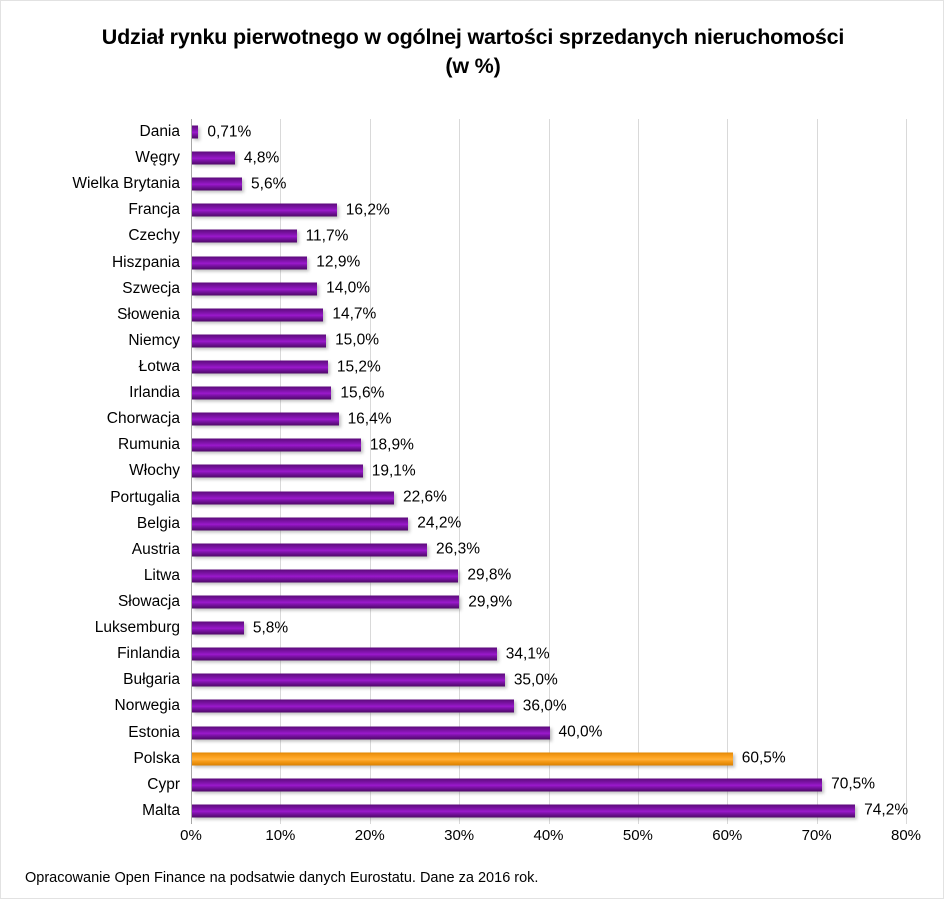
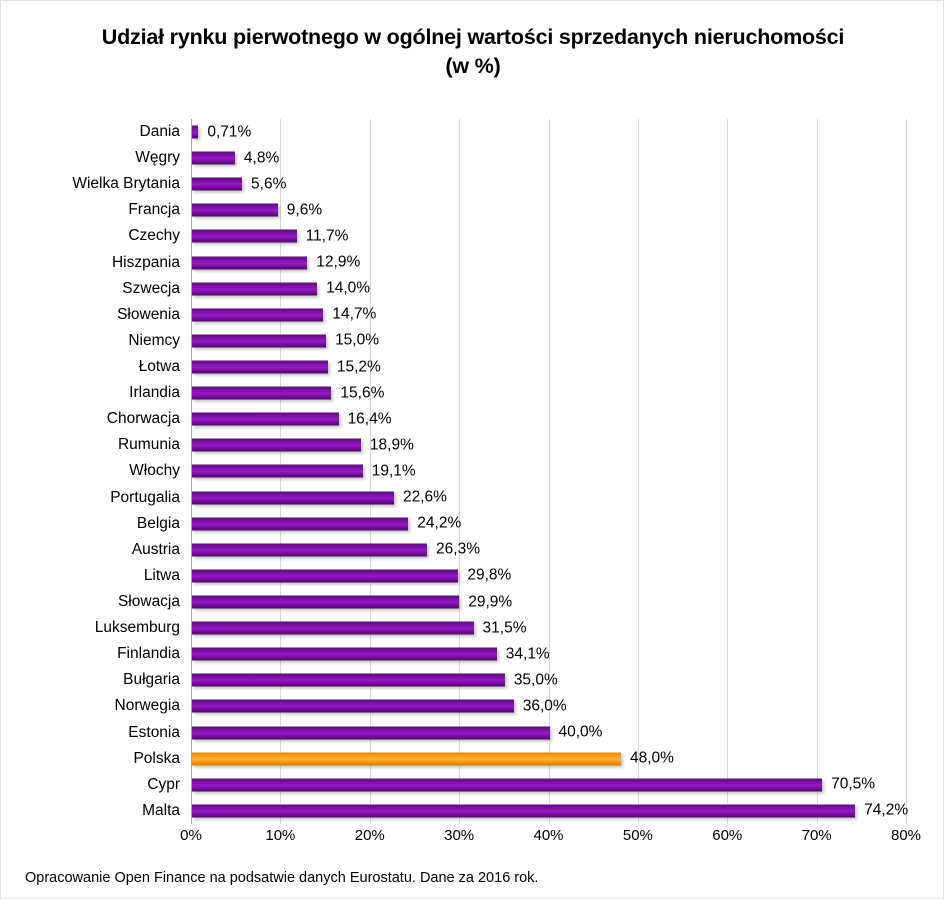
Francja: 16,2% -> 9,6%
Luksemburg: 5,8% -> 31,5%
Polska: 60,5% -> 48,0%
